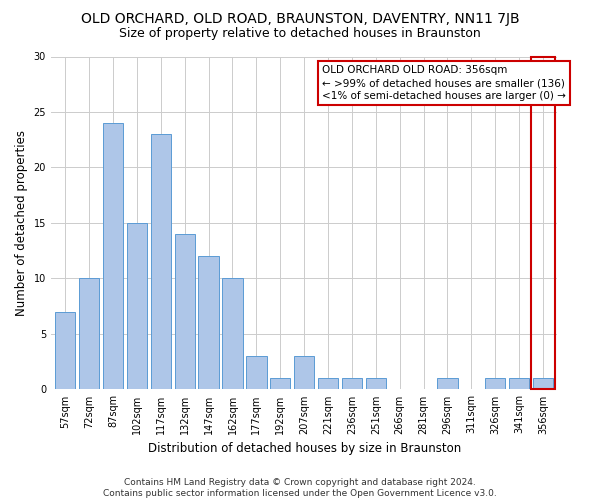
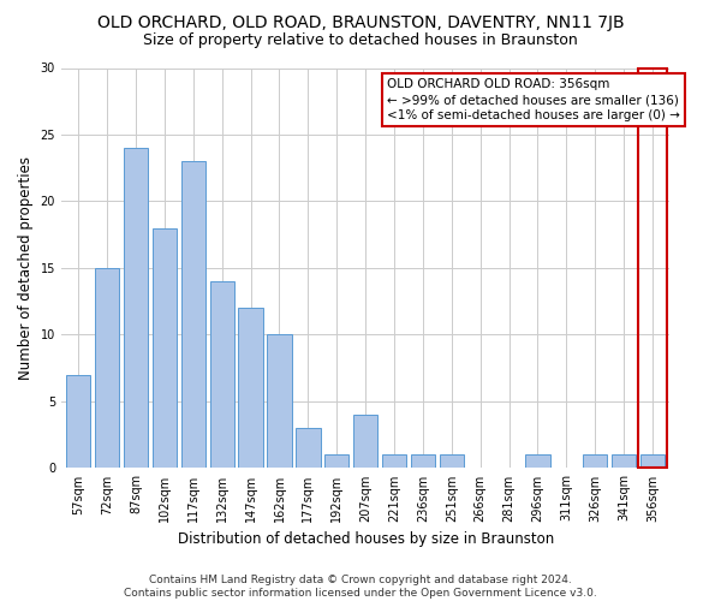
72sqm: 10 -> 15
102sqm: 15 -> 18
207sqm: 3 -> 4
